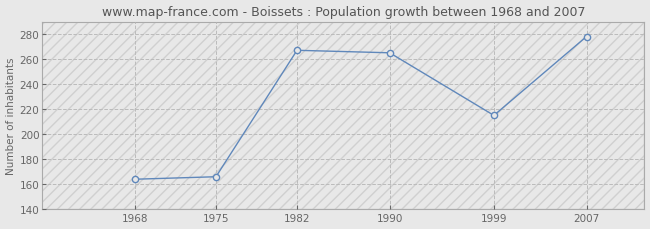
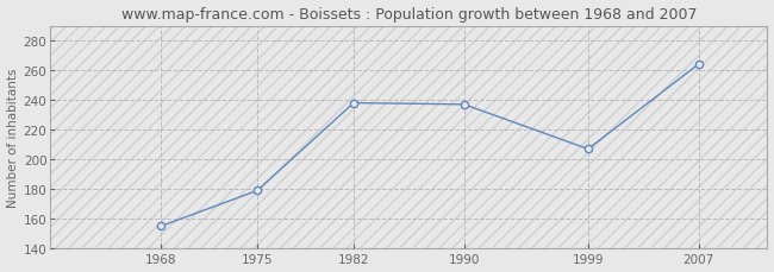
1968: 164 -> 155
1975: 166 -> 179
1982: 267 -> 238
1990: 265 -> 237
1999: 215 -> 207
2007: 278 -> 264
